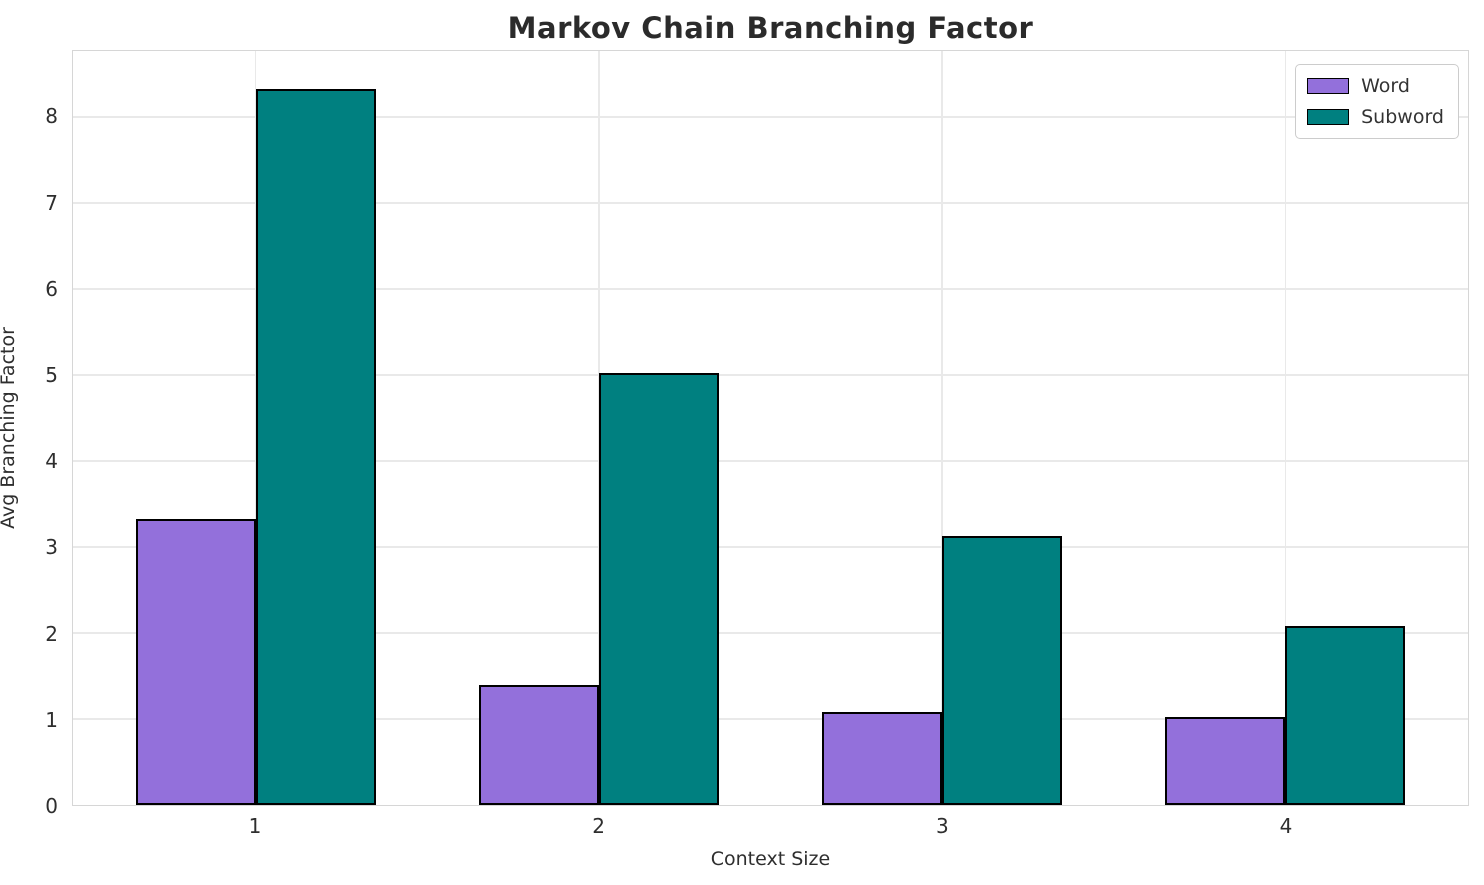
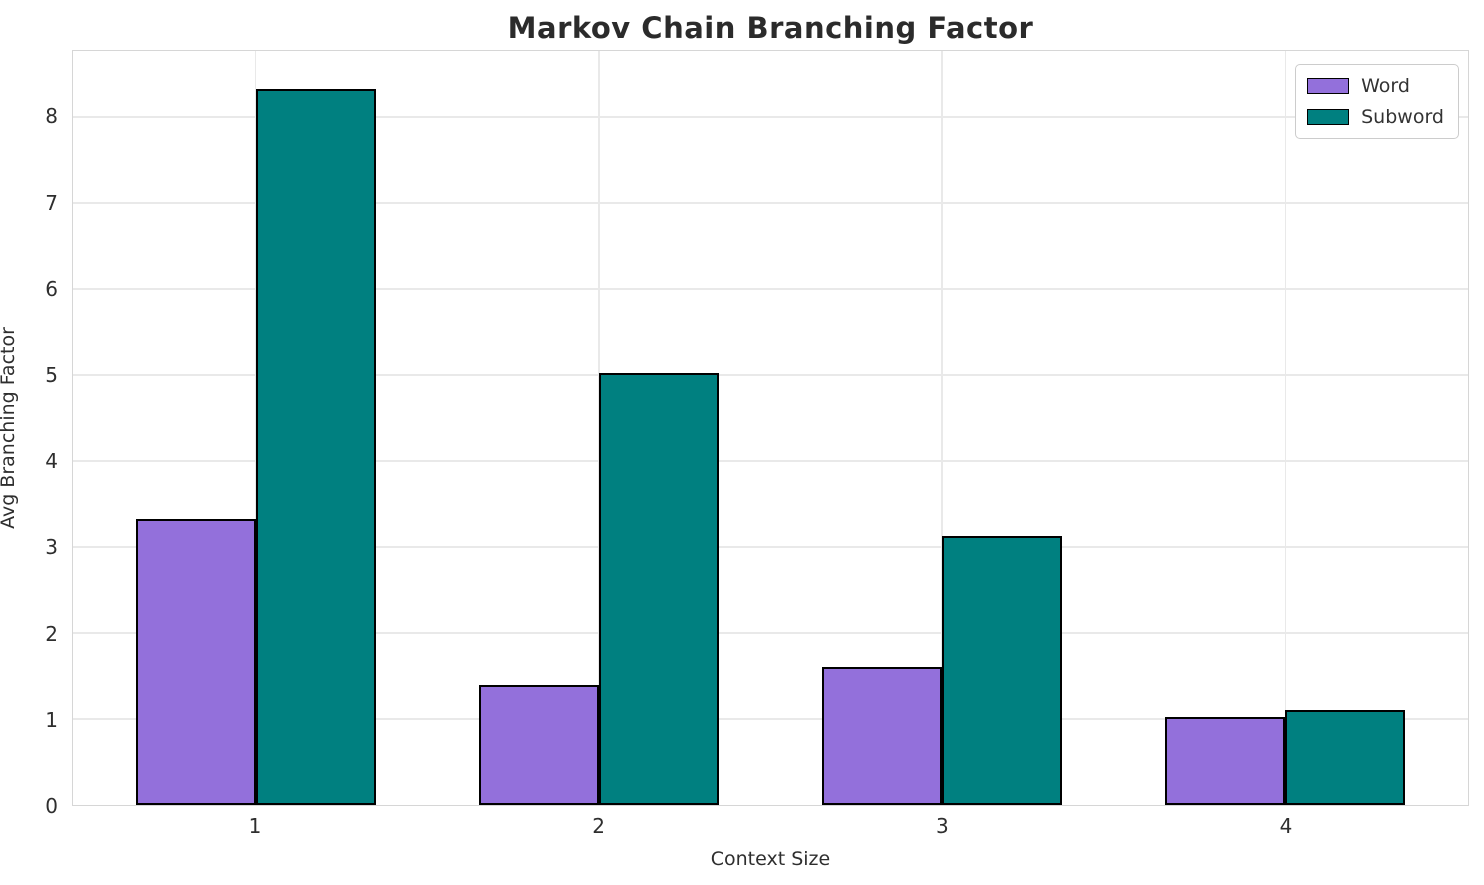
Word/3: 1.1 -> 1.6
Subword/4: 2.1 -> 1.1
